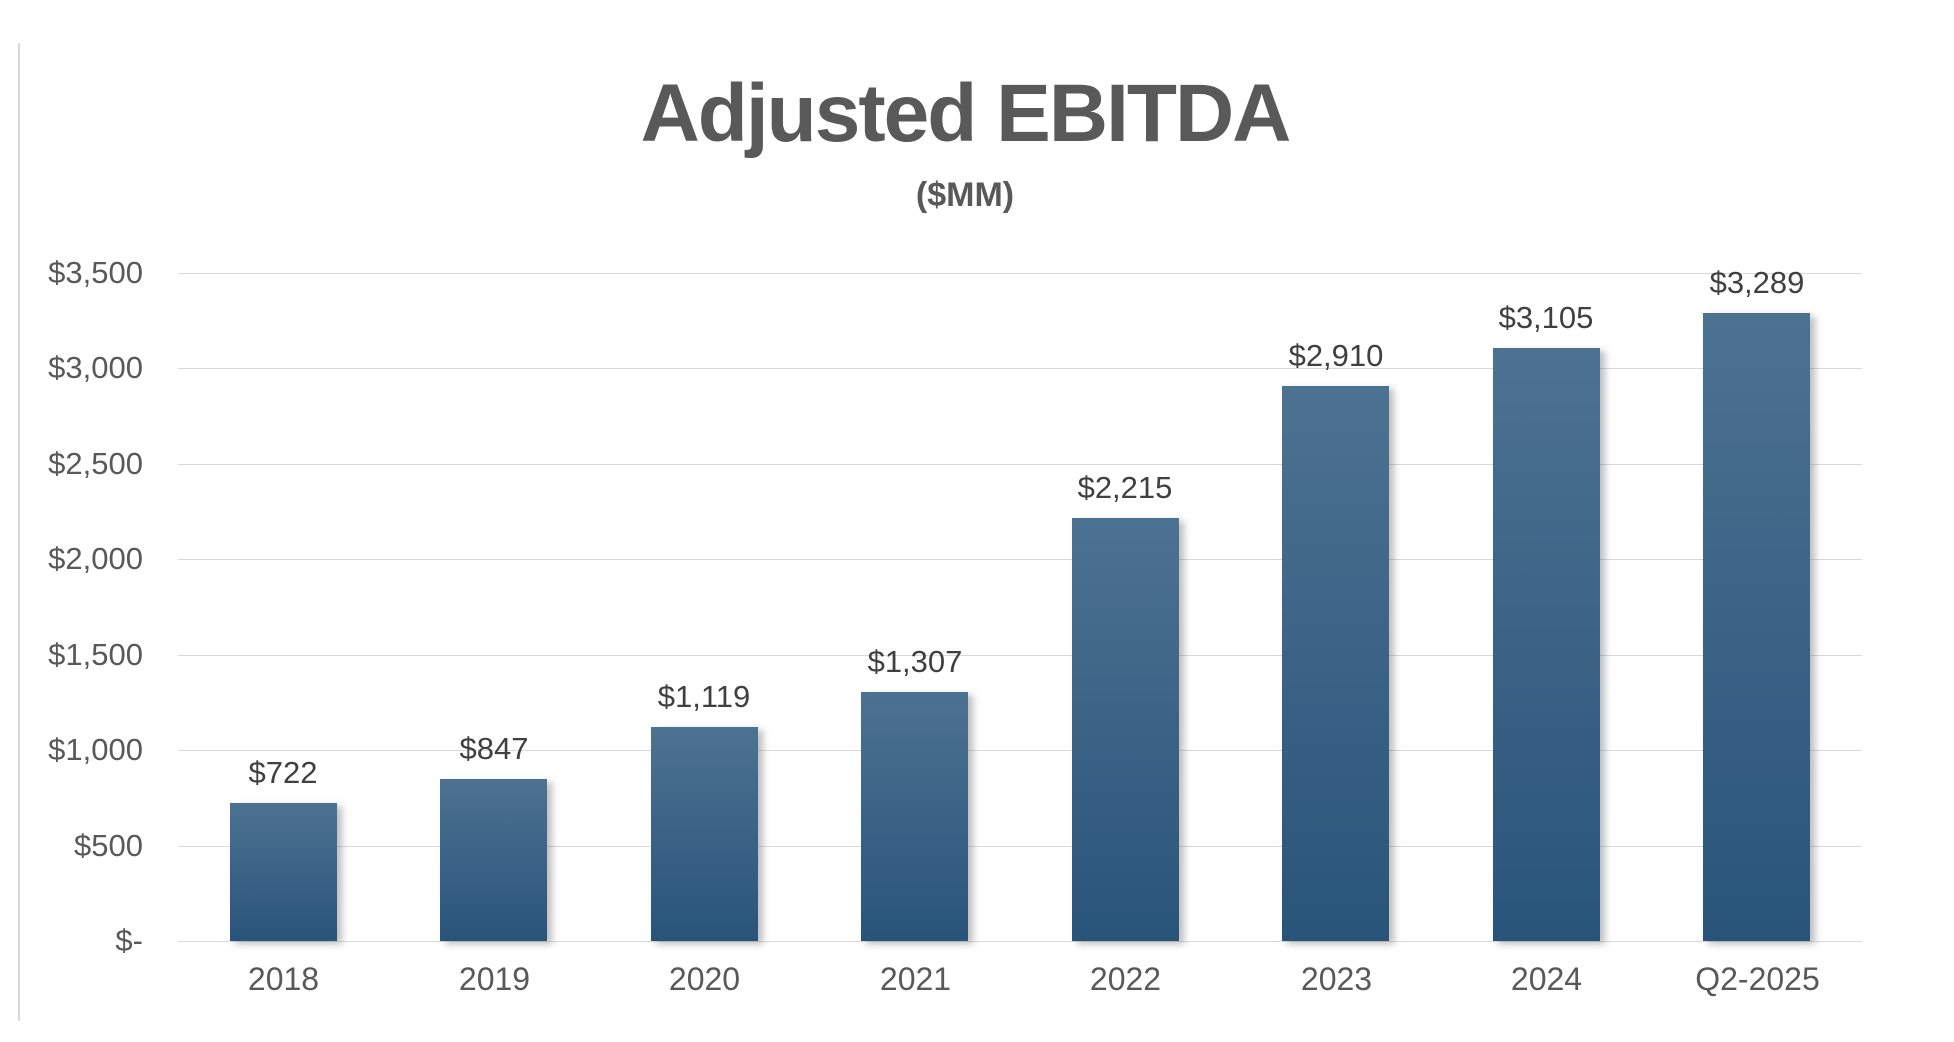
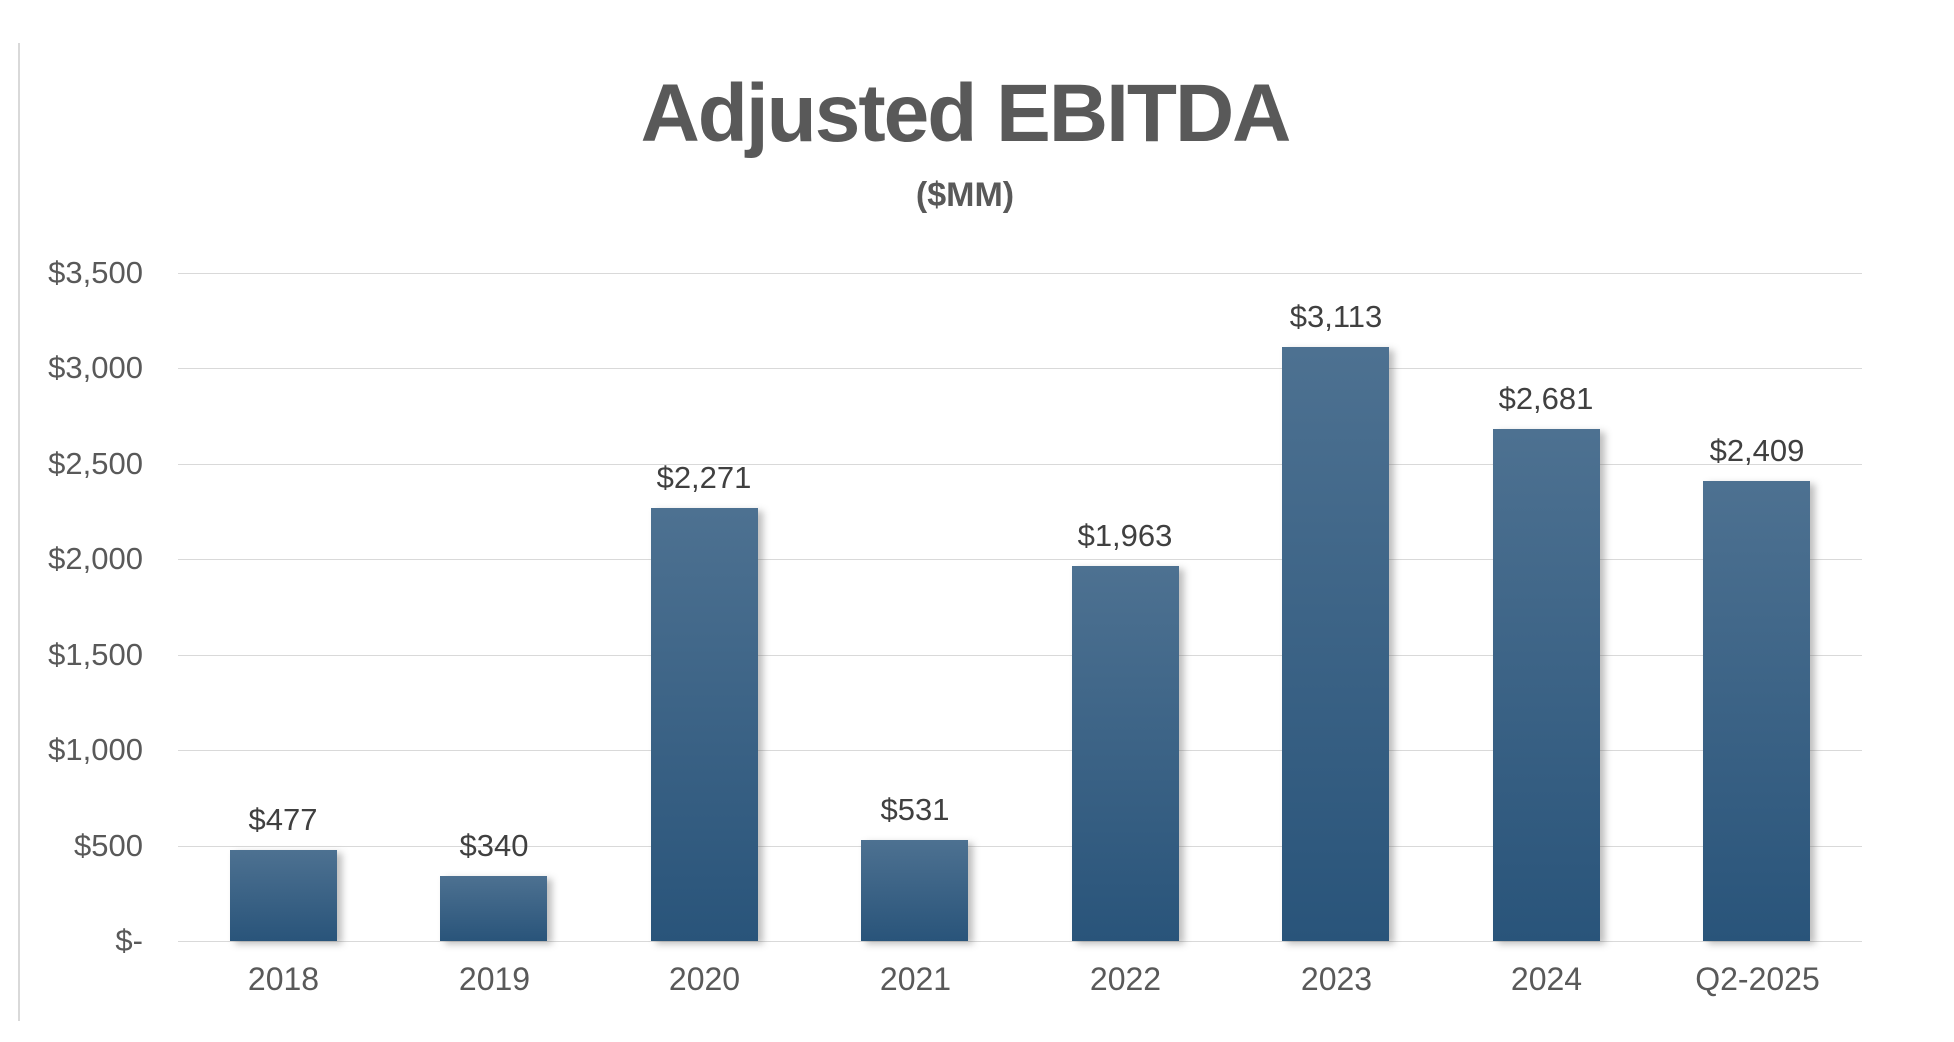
2018: $722 -> $477
2019: $847 -> $340
2020: $1,119 -> $2,271
2021: $1,307 -> $531
2022: $2,215 -> $1,963
2023: $2,910 -> $3,113
2024: $3,105 -> $2,681
Q2-2025: $3,289 -> $2,409
